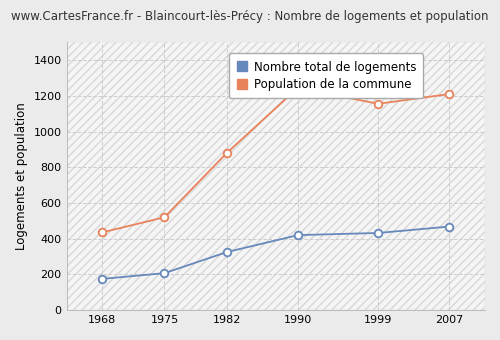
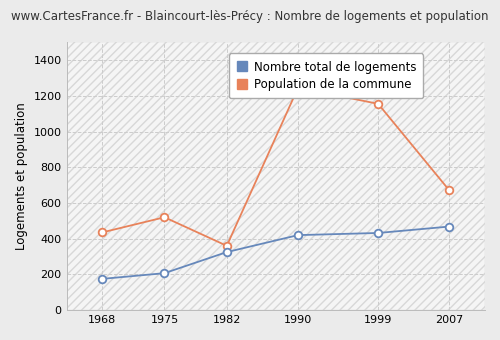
Population de la commune/1982: 880 -> 360
Population de la commune/2007: 1210 -> 670
